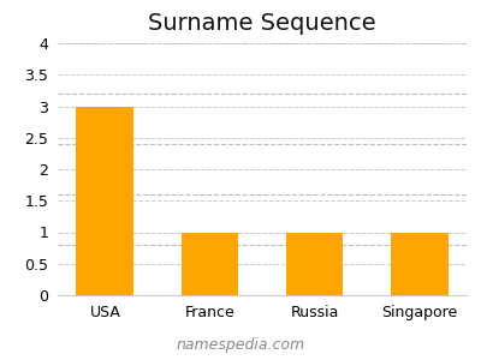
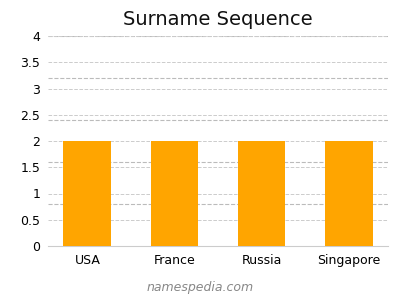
USA: 3 -> 2
France: 1 -> 2
Russia: 1 -> 2
Singapore: 1 -> 2
